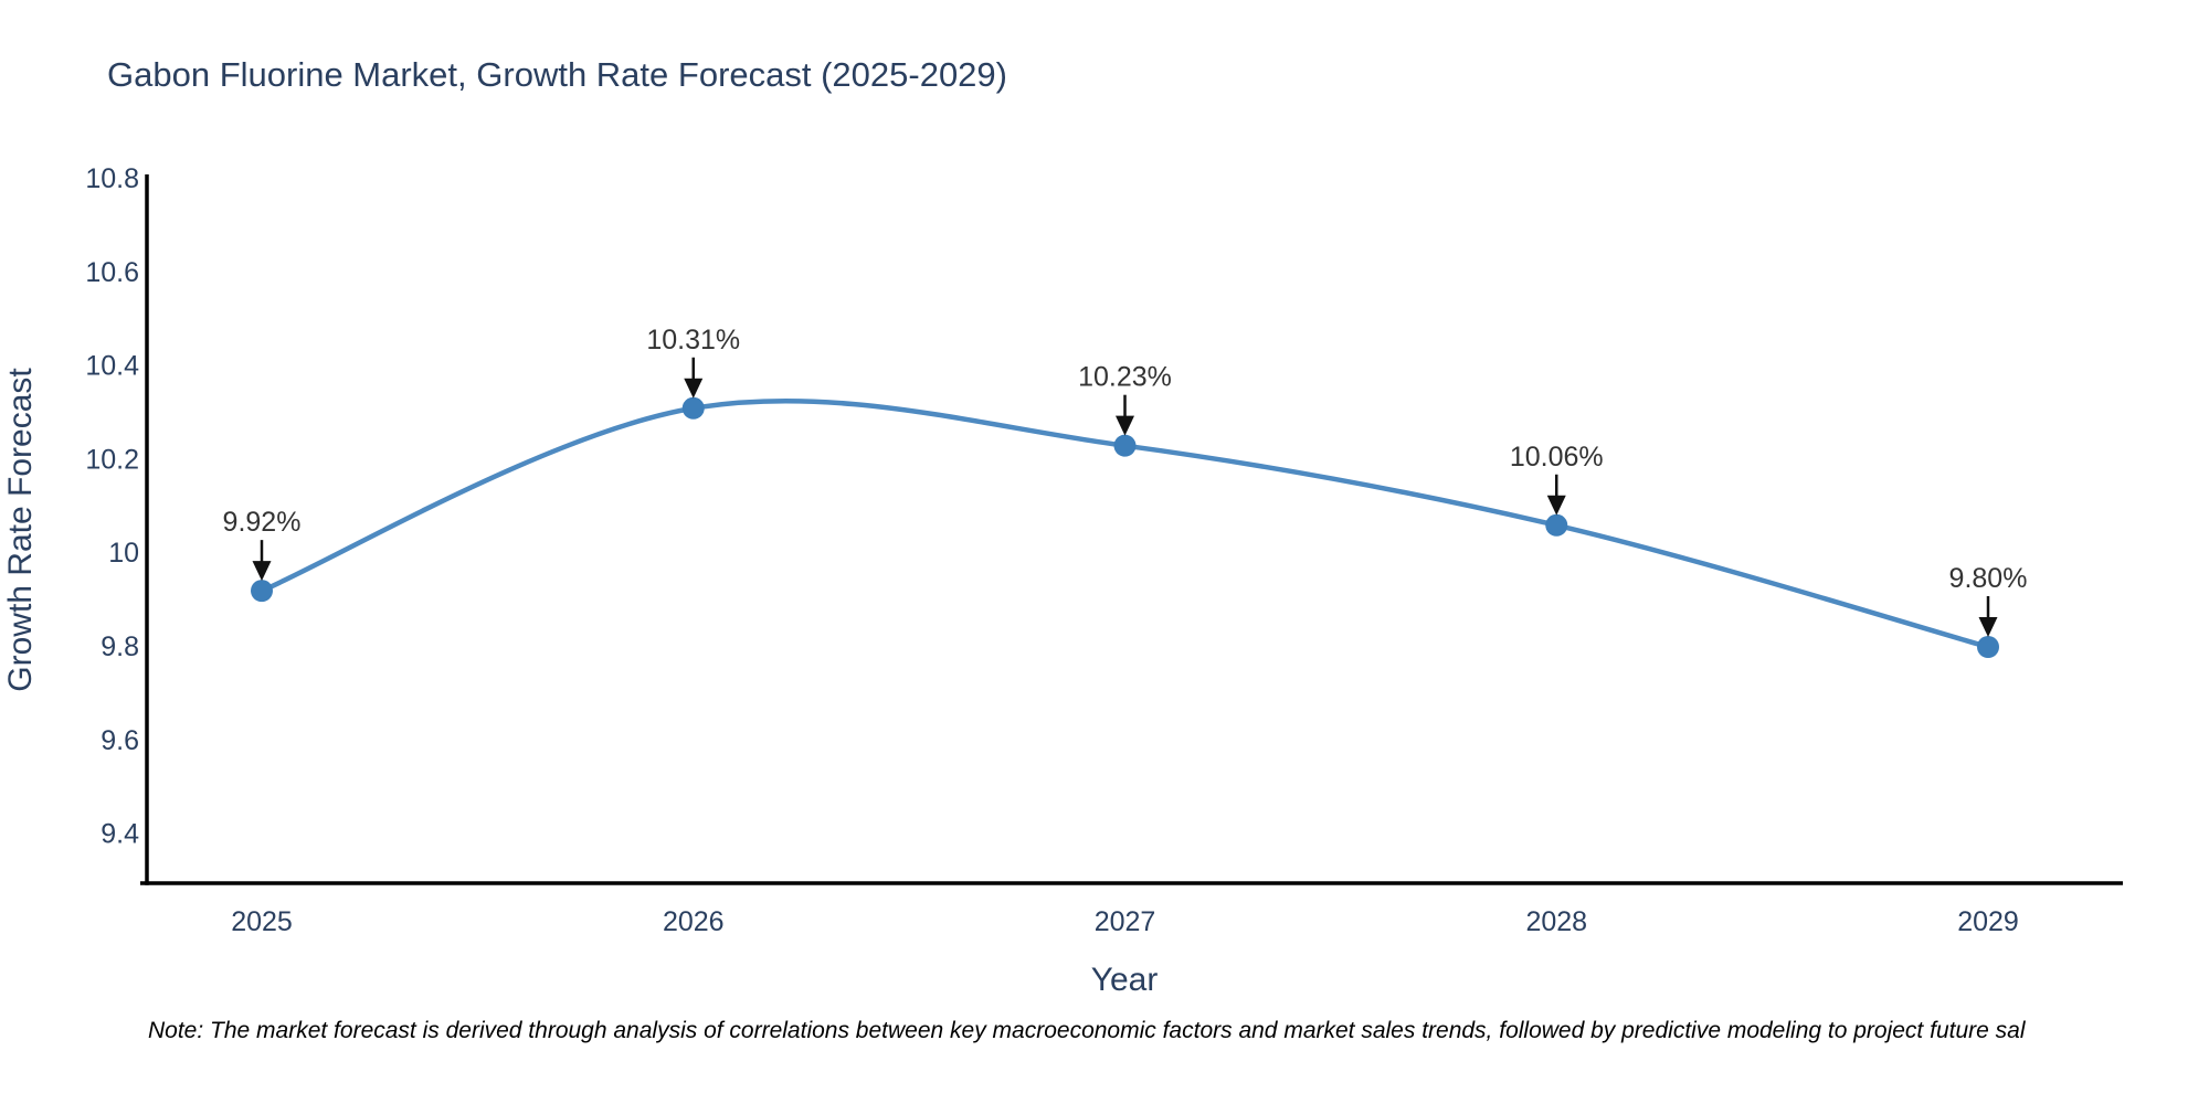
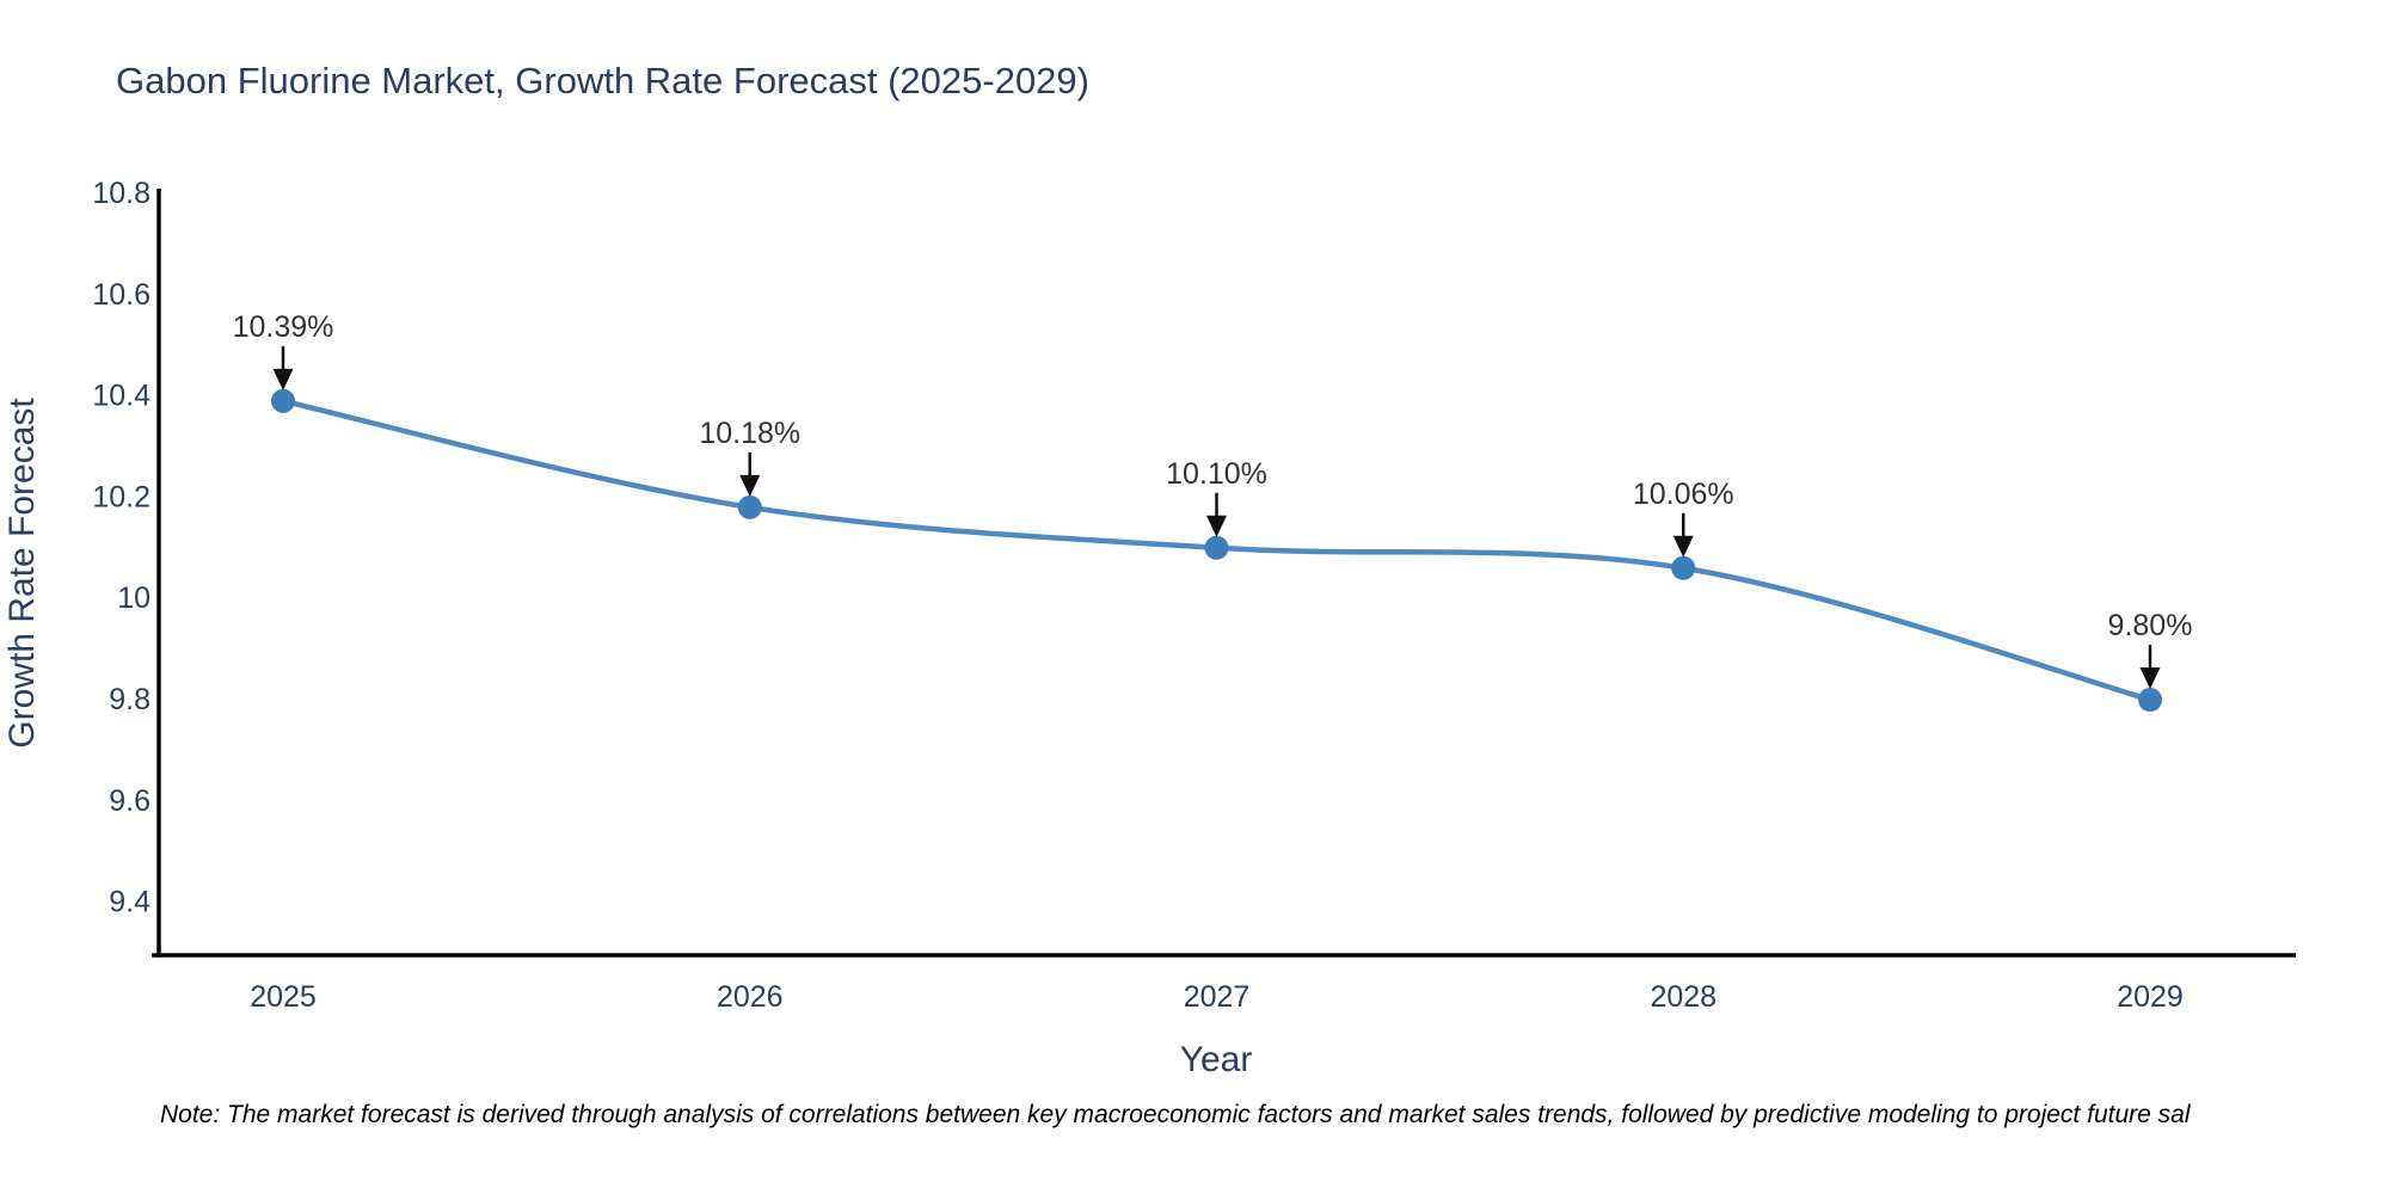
2025: 9.92% -> 10.39%
2026: 10.31% -> 10.18%
2027: 10.23% -> 10.10%
